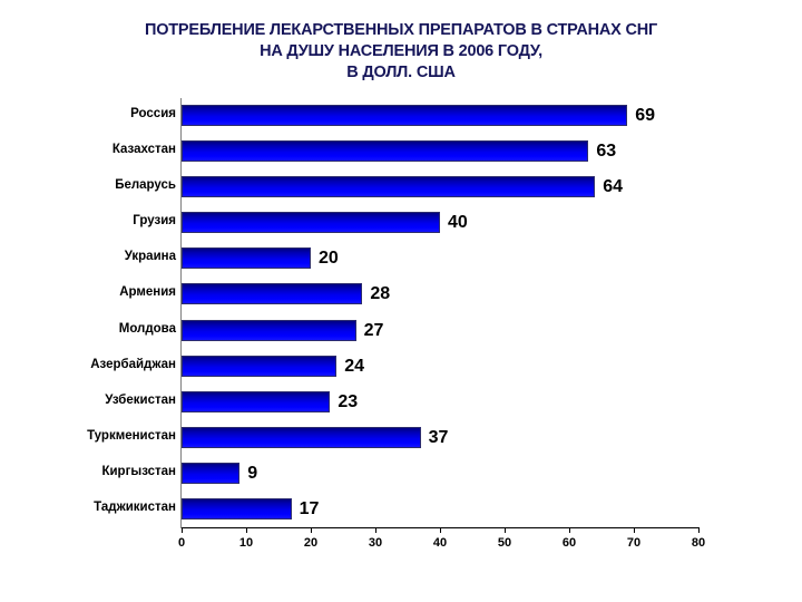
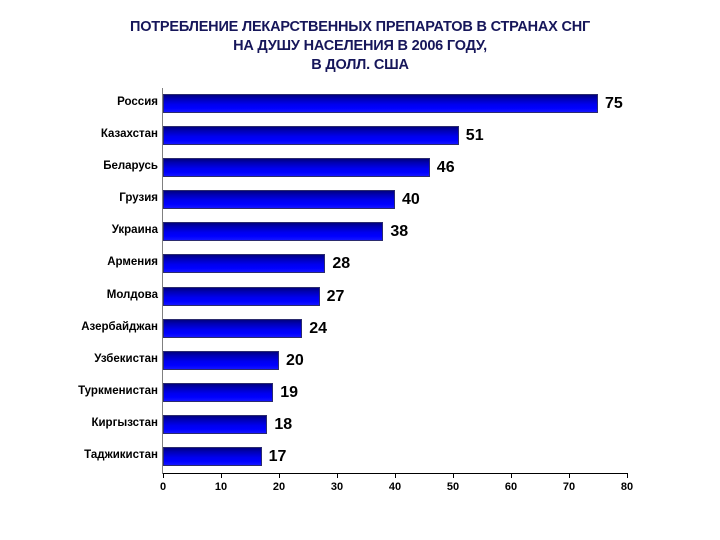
Россия: 69 -> 75
Казахстан: 63 -> 51
Беларусь: 64 -> 46
Украина: 20 -> 38
Узбекистан: 23 -> 20
Туркменистан: 37 -> 19
Киргызстан: 9 -> 18
